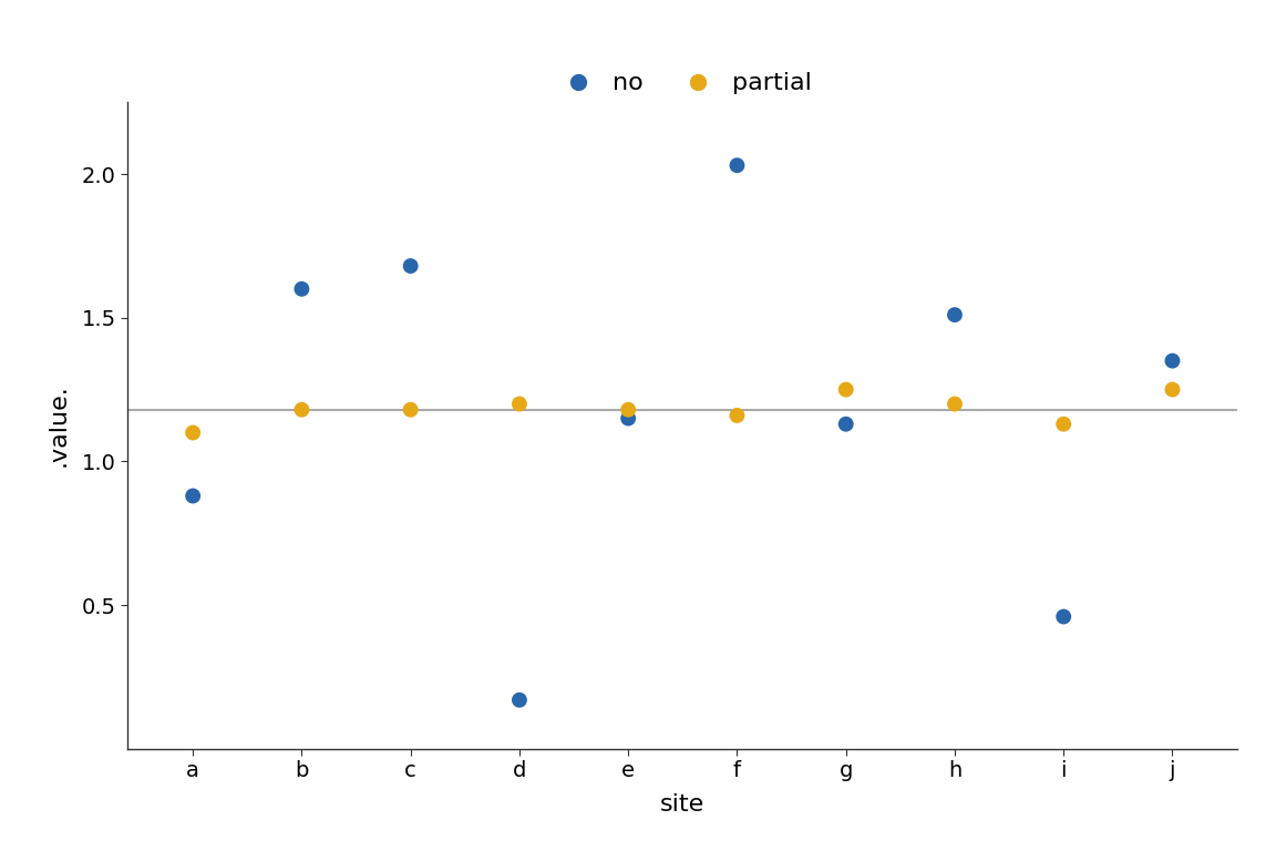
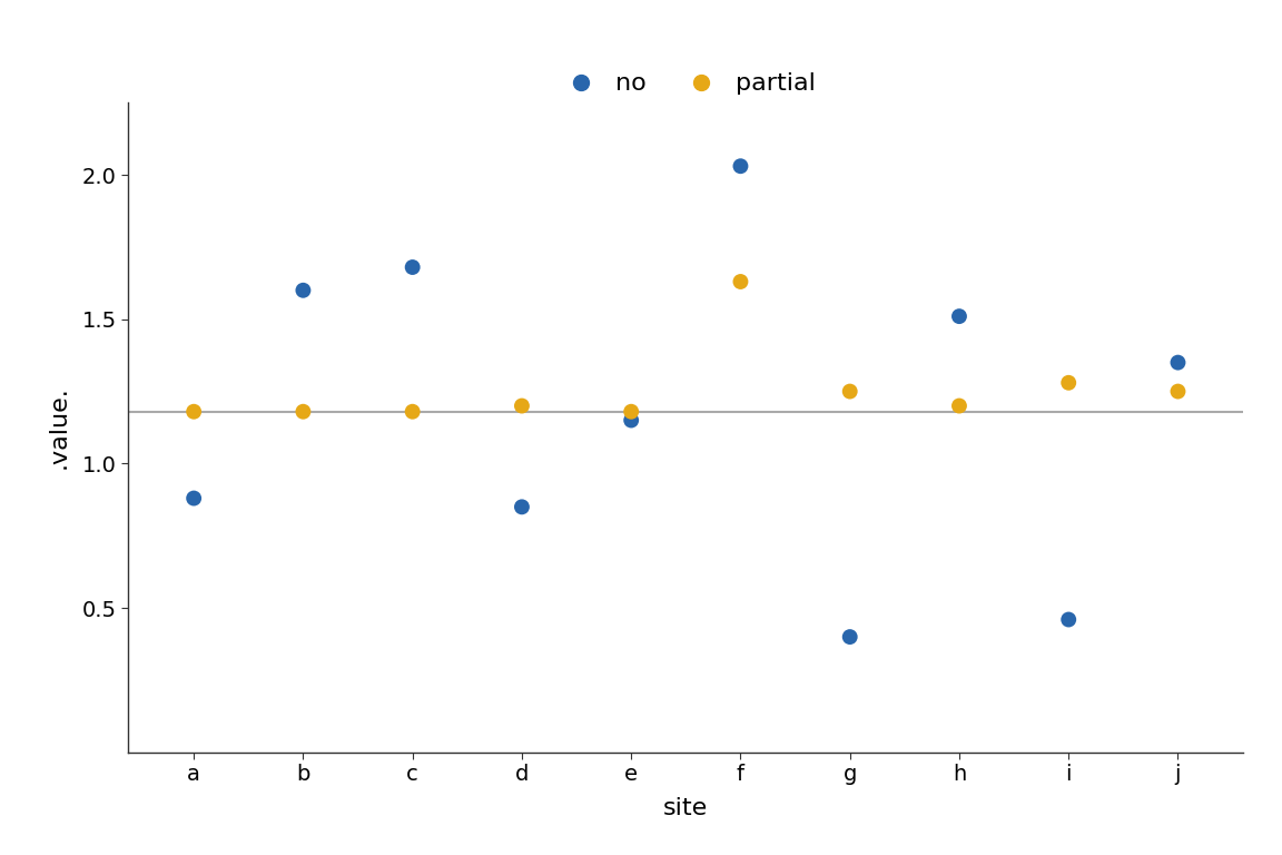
partial/a: 1.10 -> 1.18
no/d: 0.17 -> 0.85
partial/f: 1.16 -> 1.63
no/g: 1.13 -> 0.40
partial/i: 1.13 -> 1.28
